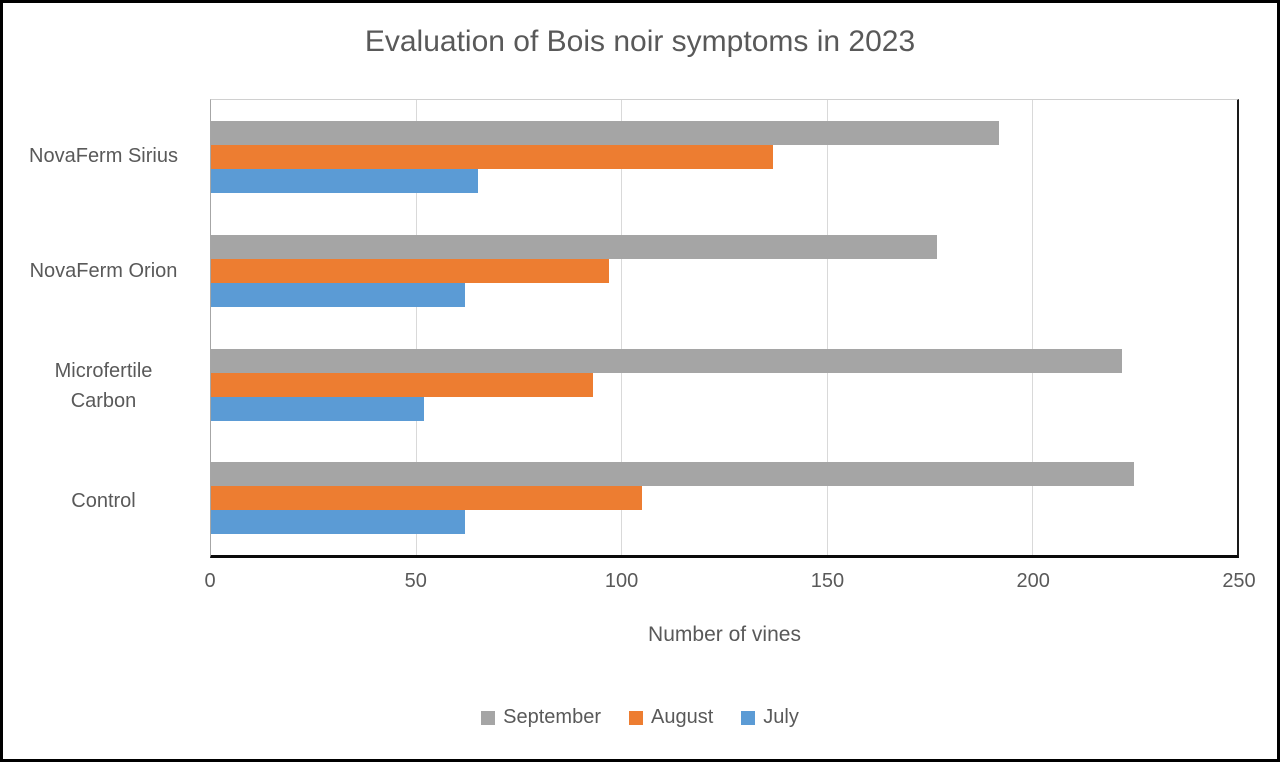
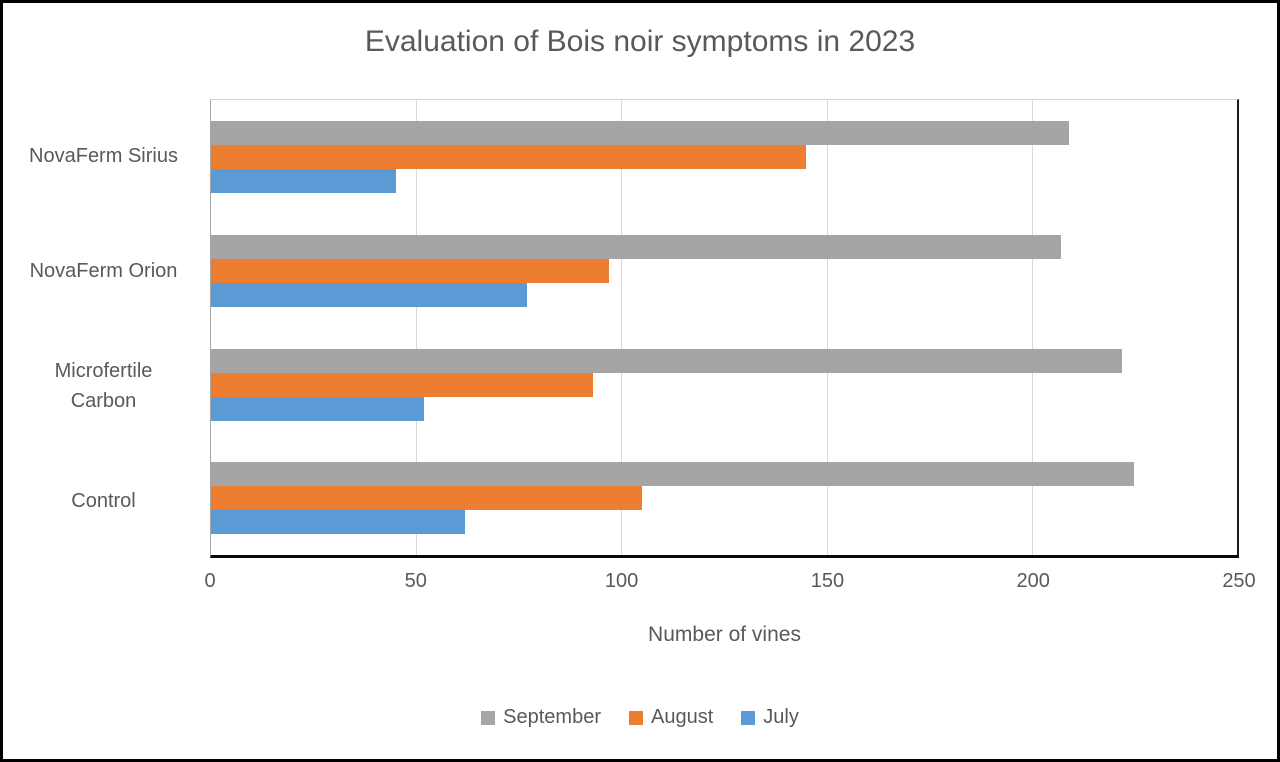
September/NovaFerm Sirius: 192 -> 209
August/NovaFerm Sirius: 137 -> 145
July/NovaFerm Sirius: 65 -> 45
September/NovaFerm Orion: 177 -> 207
July/NovaFerm Orion: 62 -> 77
